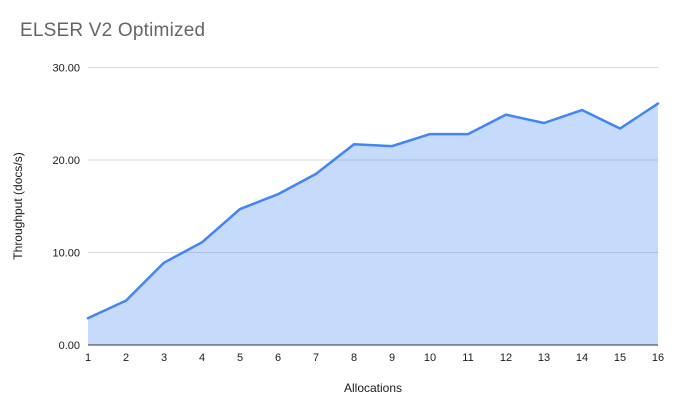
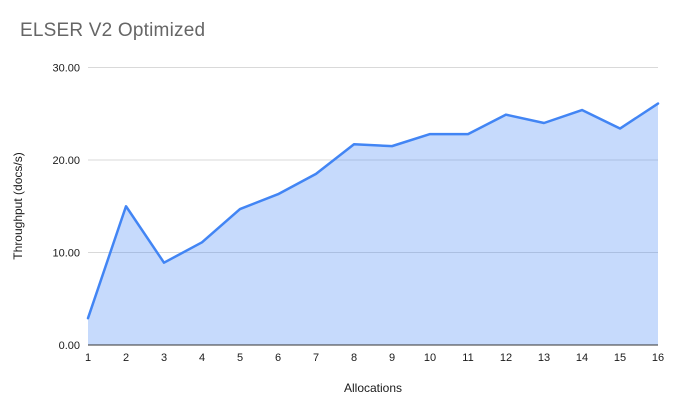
2: 5 -> 15
